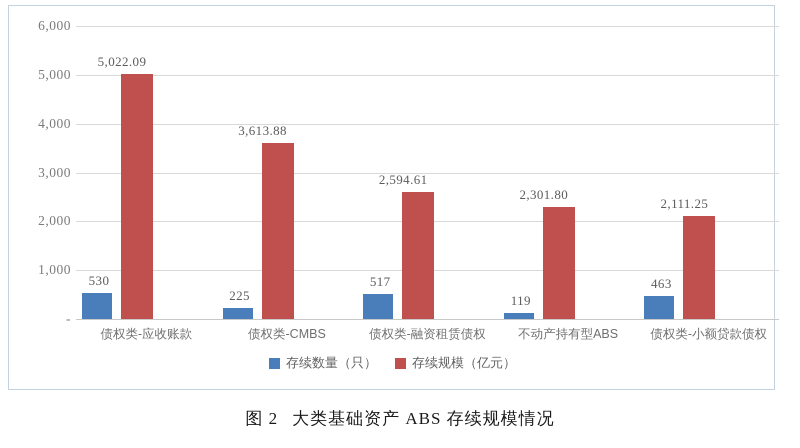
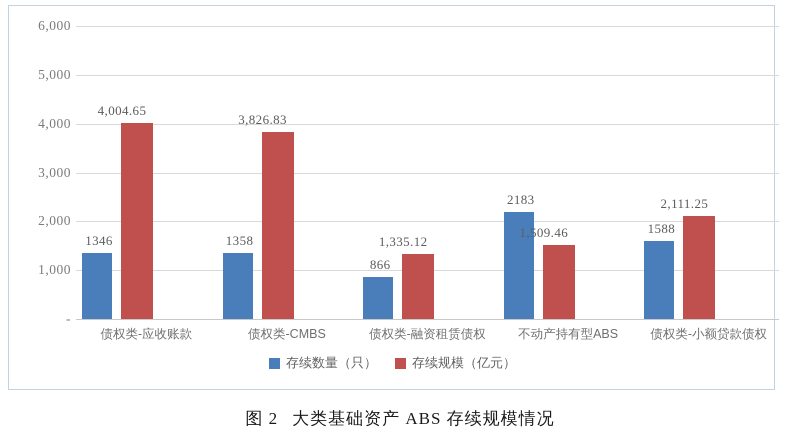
存续数量（只）/债权类-应收账款: 530 -> 1346
存续规模（亿元）/债权类-应收账款: 5,022.09 -> 4,004.65
存续数量（只）/债权类-CMBS: 225 -> 1358
存续规模（亿元）/债权类-CMBS: 3,613.88 -> 3,826.83
存续数量（只）/债权类-融资租赁债权: 517 -> 866
存续规模（亿元）/债权类-融资租赁债权: 2,594.61 -> 1,335.12
存续数量（只）/不动产持有型ABS: 119 -> 2183
存续规模（亿元）/不动产持有型ABS: 2,301.80 -> 1,509.46
存续数量（只）/债权类-小额贷款债权: 463 -> 1588
